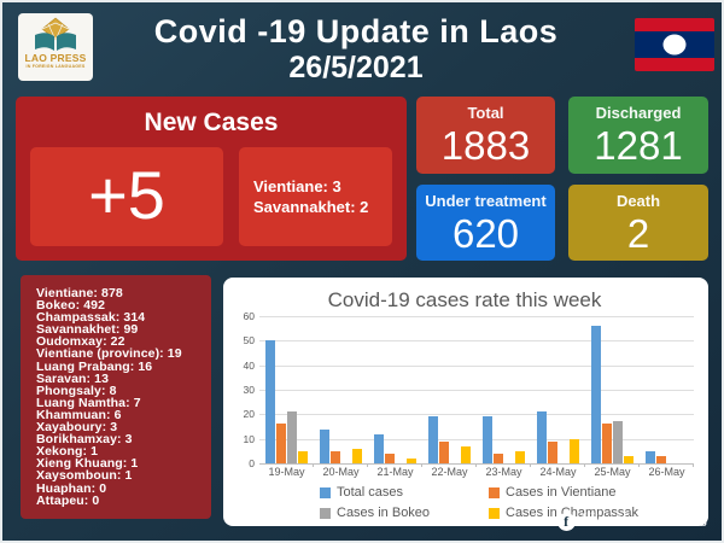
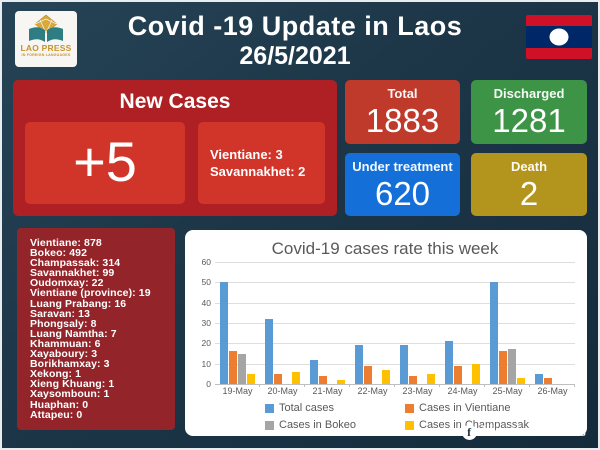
Cases in Bokeo/19-May: 21 -> 15
Total cases/20-May: 14 -> 32
Total cases/25-May: 56 -> 50
